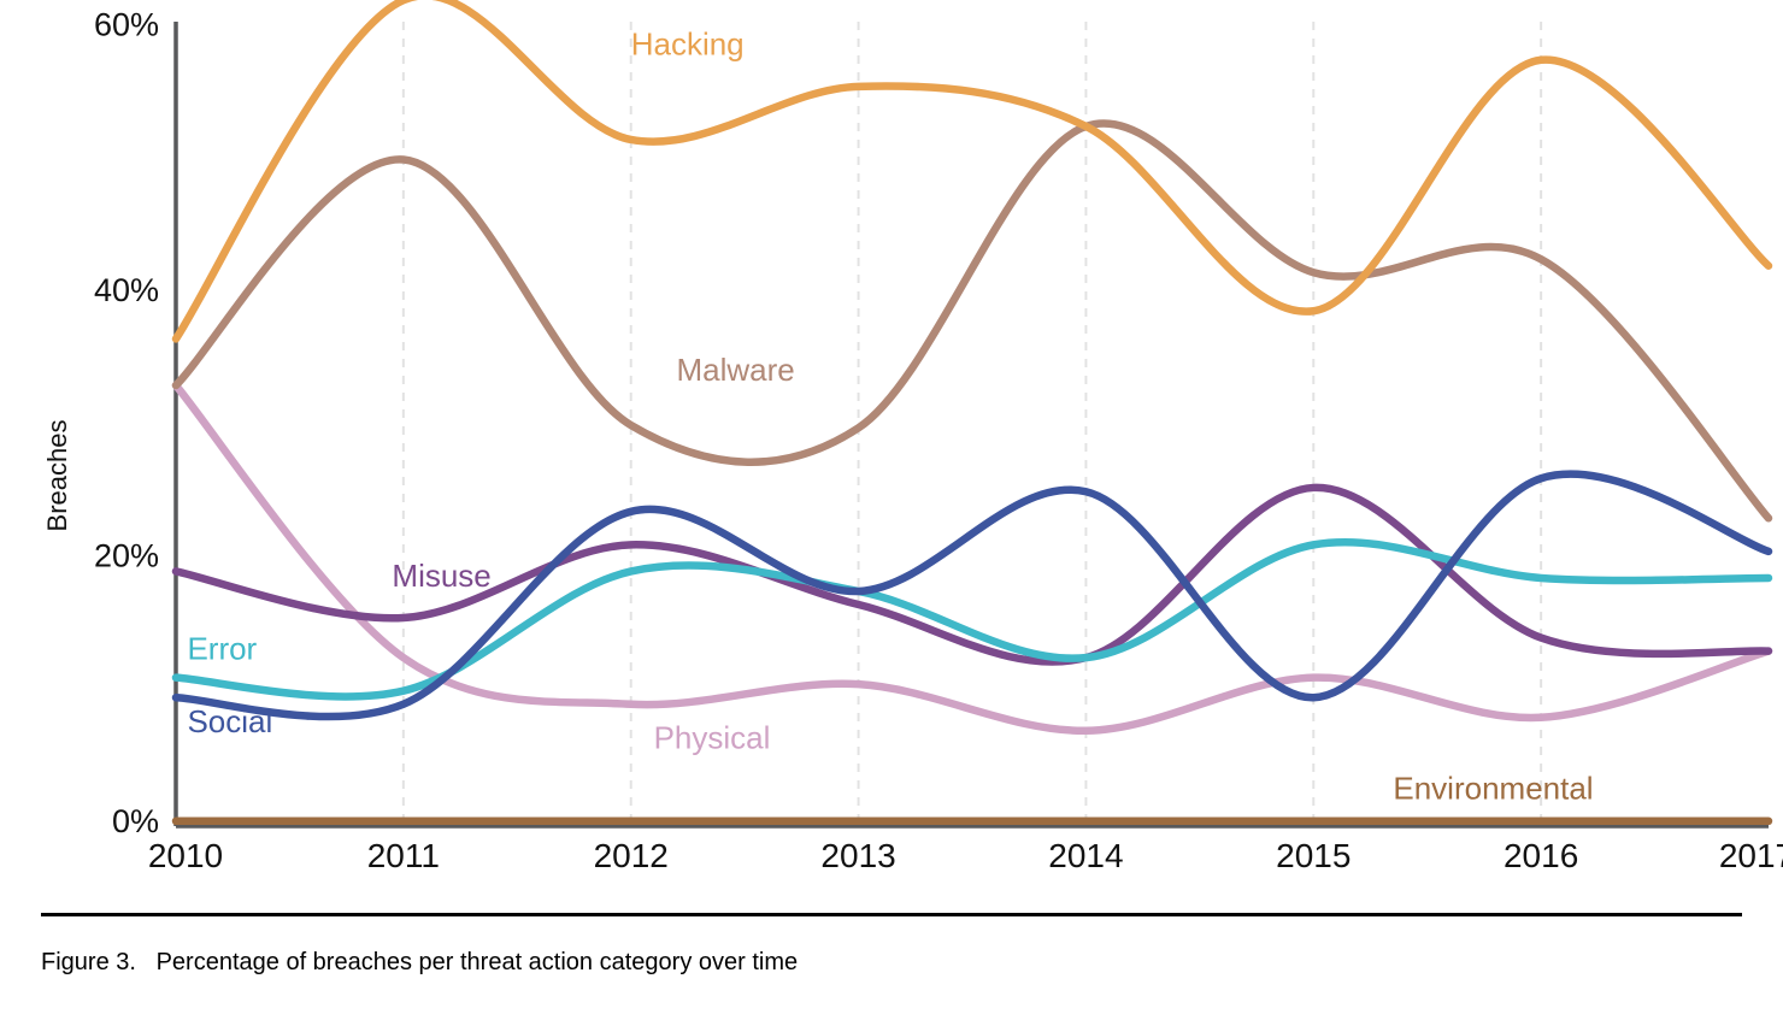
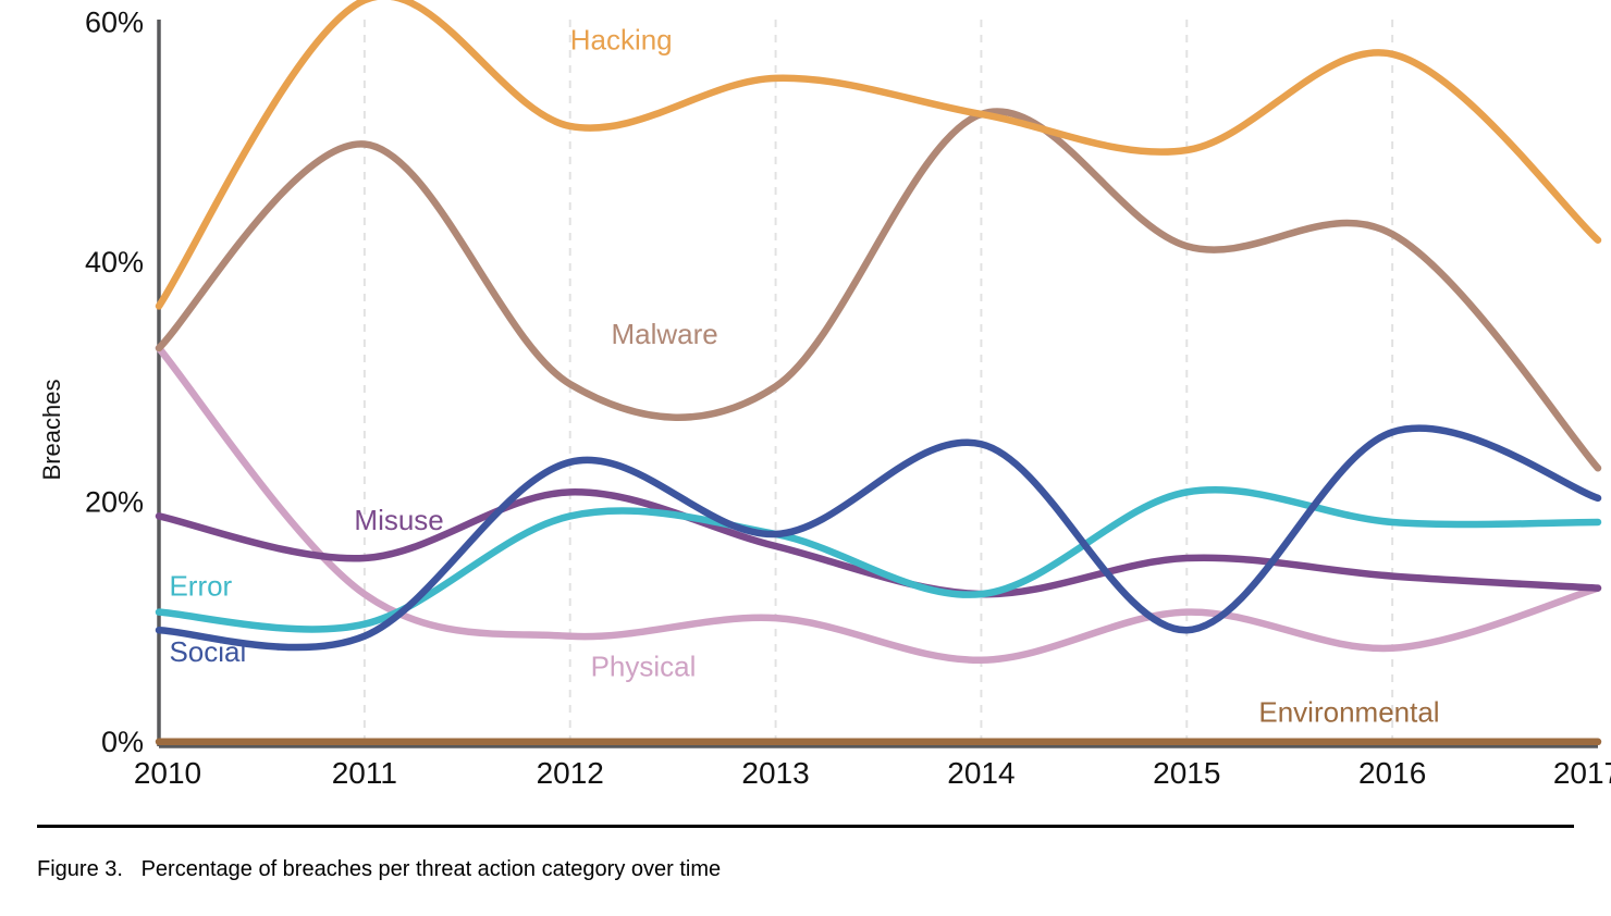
Hacking/2015: 38.6% -> 49.5%
Misuse/2015: 25.3% -> 15.5%
